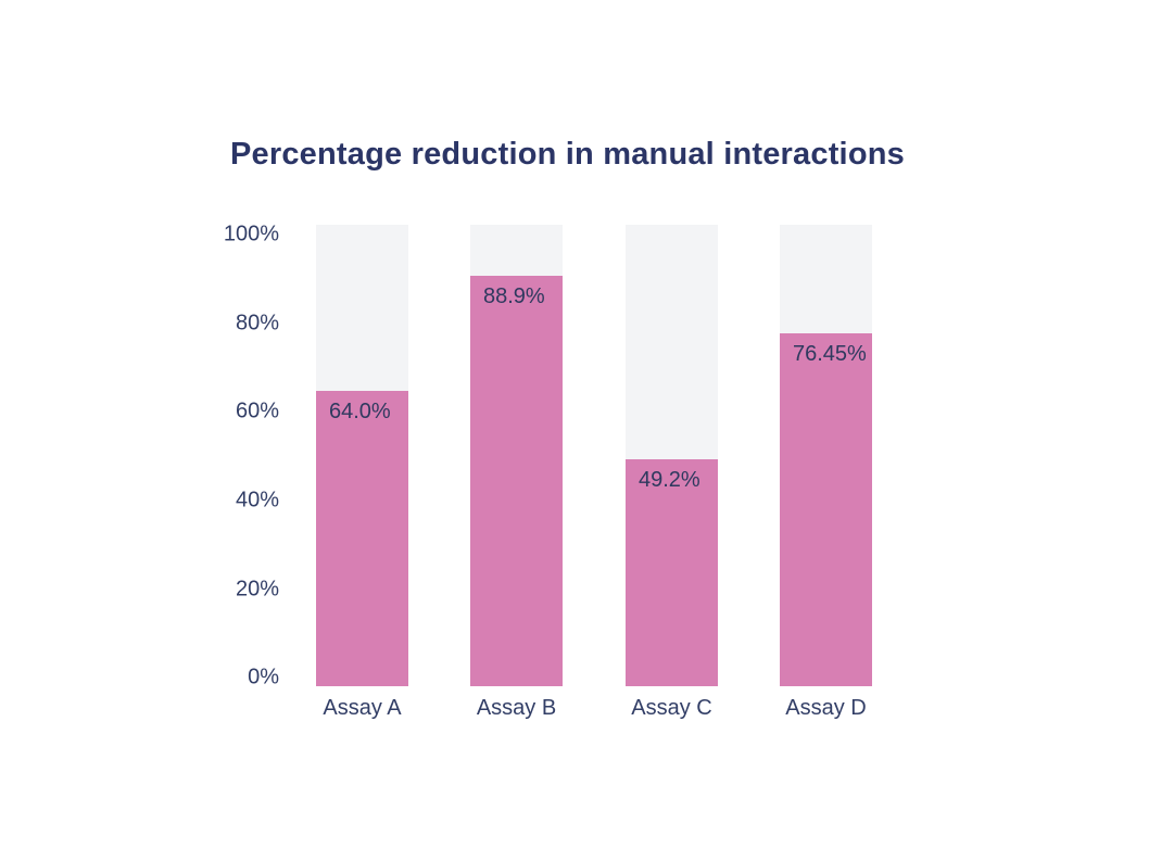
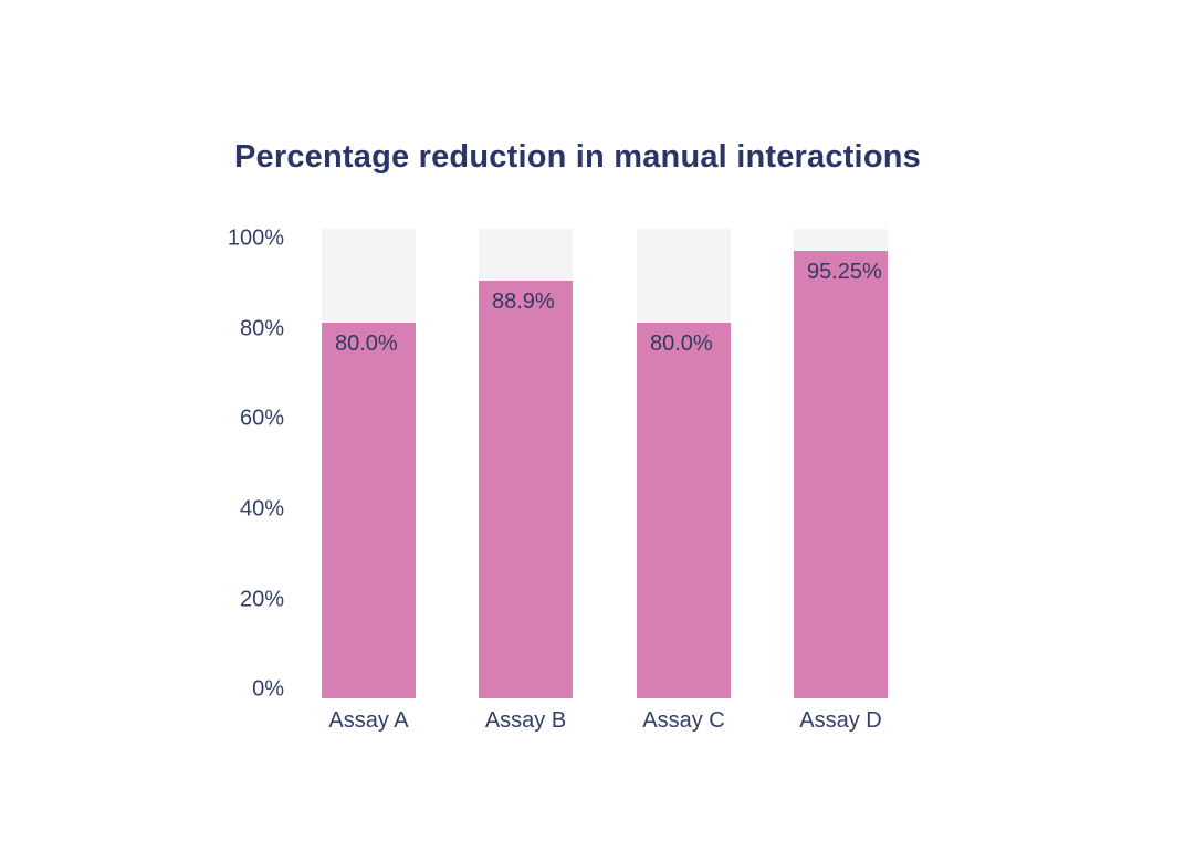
Assay A: 64.0% -> 80.0%
Assay C: 49.2% -> 80.0%
Assay D: 76.45% -> 95.25%
